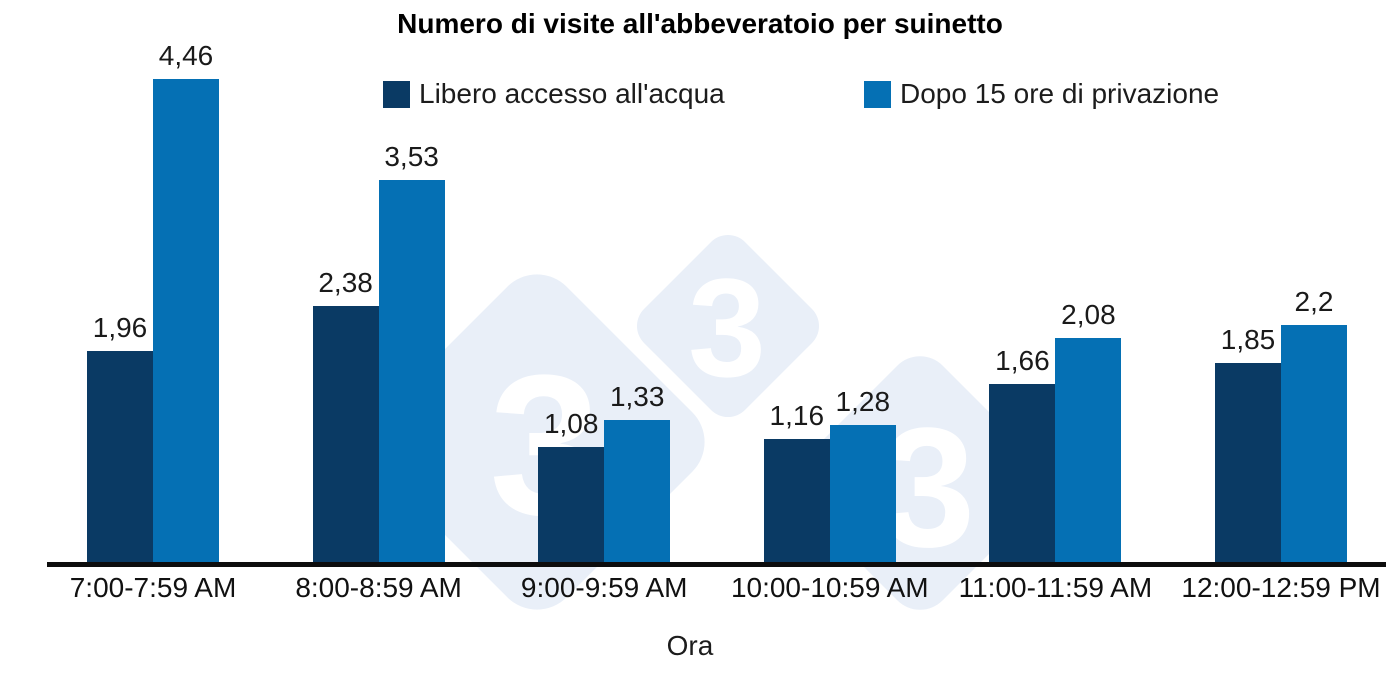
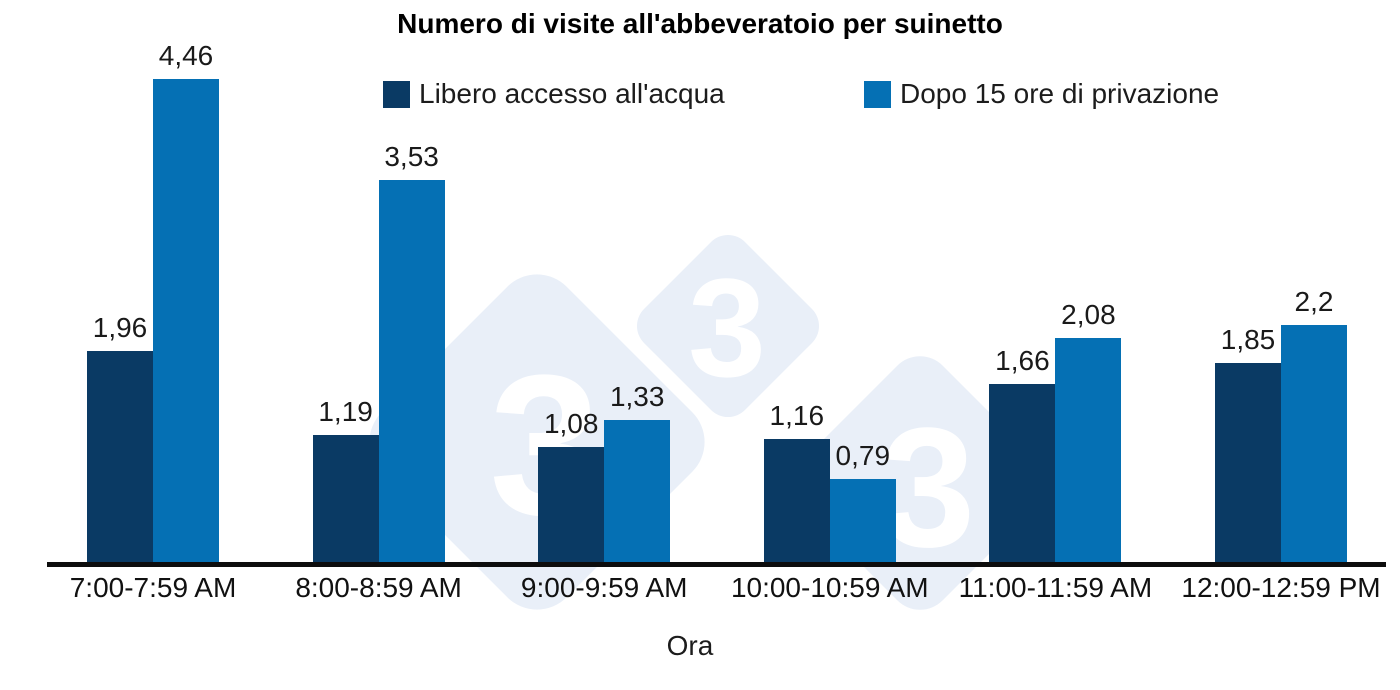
Libero accesso all'acqua/8:00-8:59 AM: 2,38 -> 1,19
Dopo 15 ore di privazione/10:00-10:59 AM: 1,28 -> 0,79
